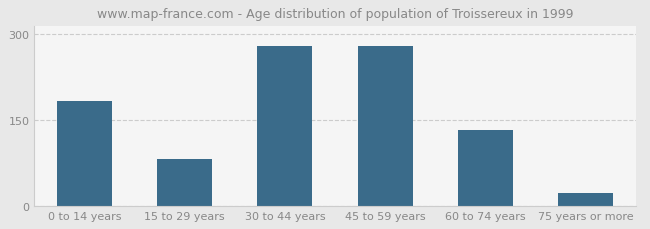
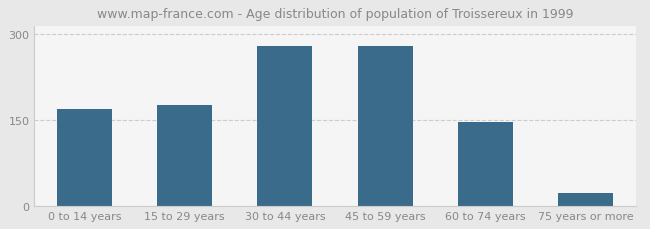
0 to 14 years: 184 -> 170
15 to 29 years: 82 -> 176
60 to 74 years: 132 -> 147
